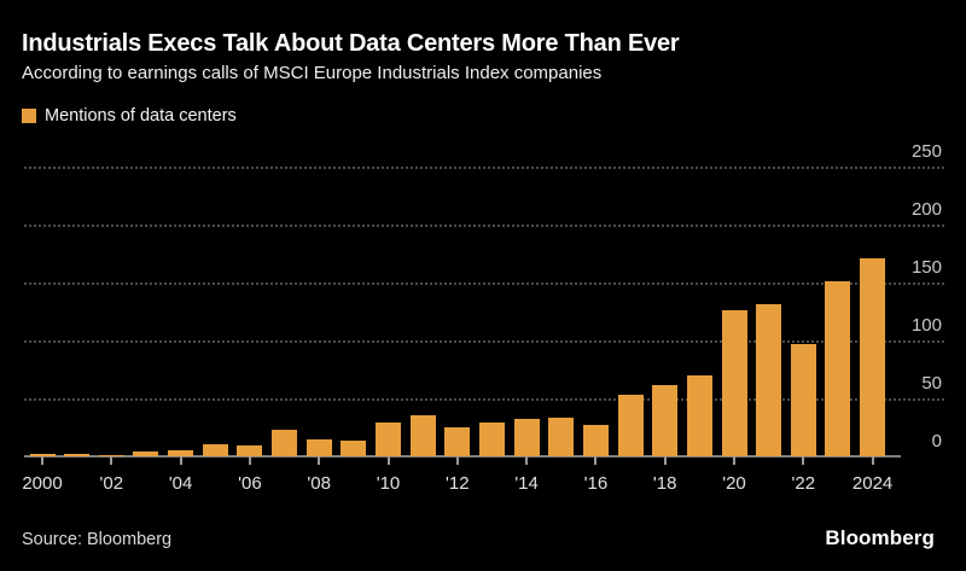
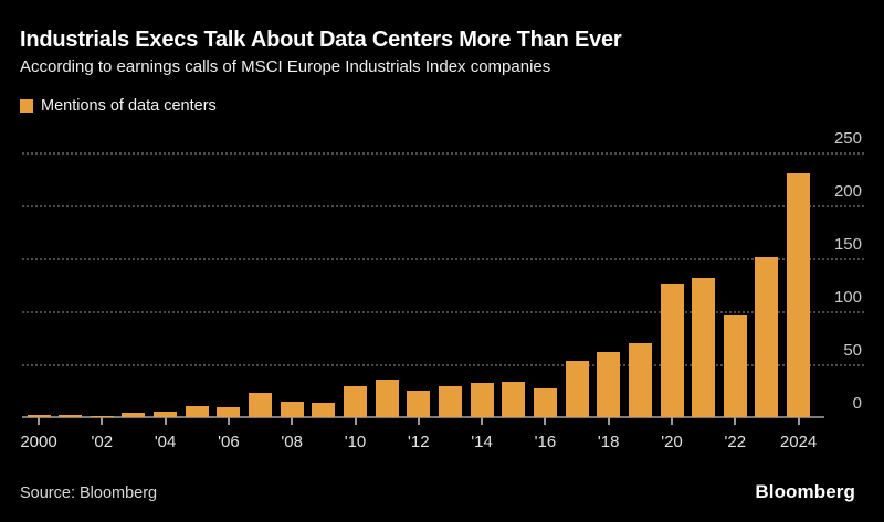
2024: 170 -> 230
